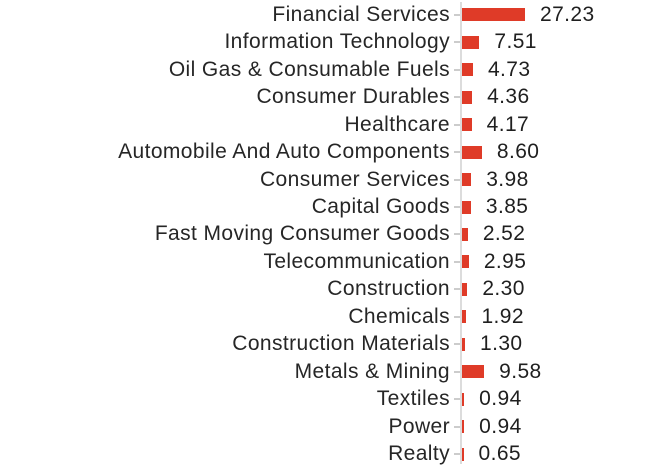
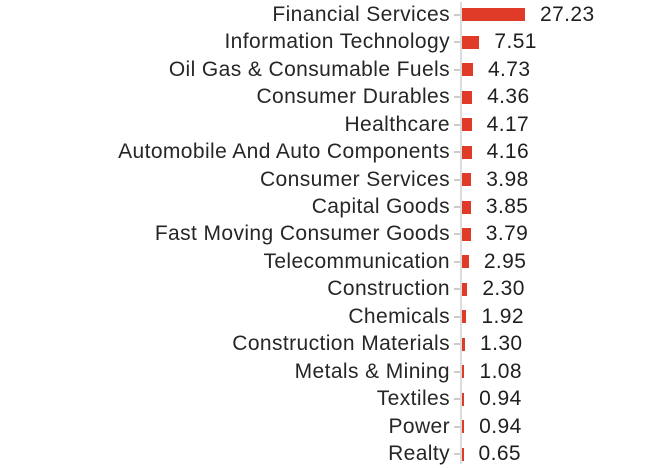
Automobile And Auto Components: 8.60 -> 4.16
Fast Moving Consumer Goods: 2.52 -> 3.79
Metals & Mining: 9.58 -> 1.08
